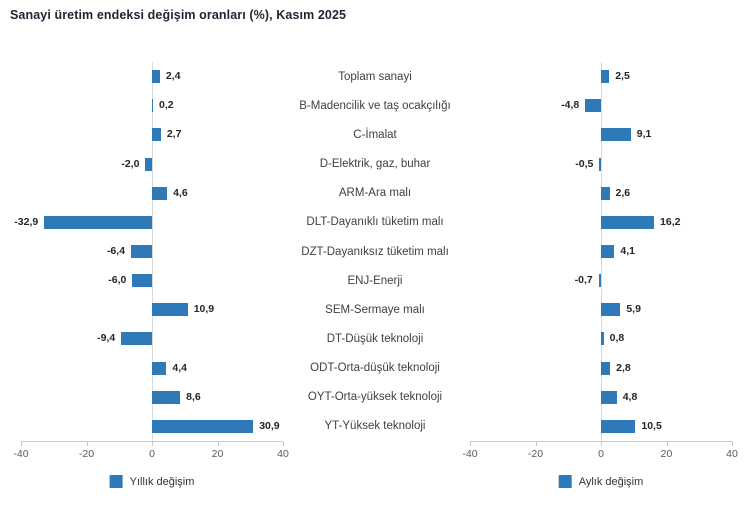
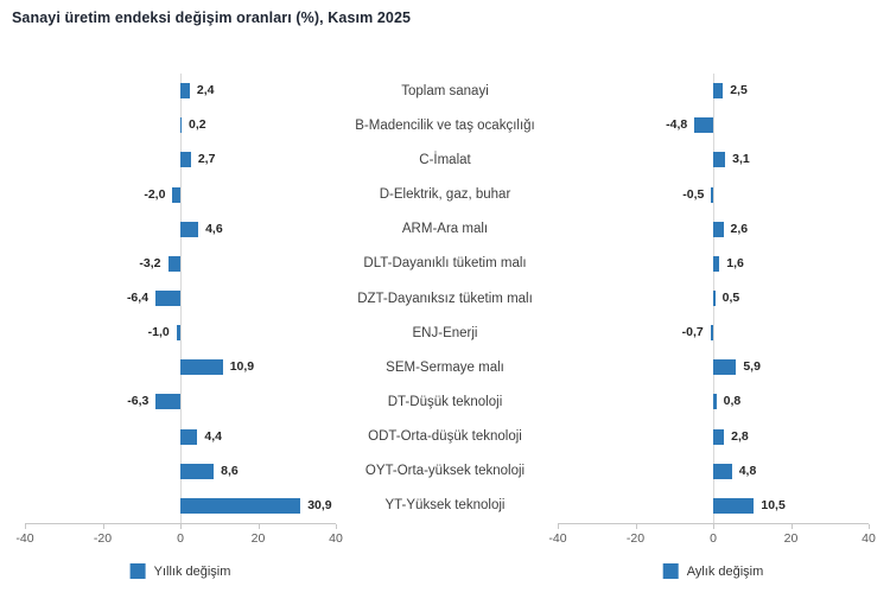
Aylık değişim/C-İmalat: 9,1 -> 3,1
Yıllık değişim/DLT-Dayanıklı tüketim malı: -32,9 -> -3,2
Aylık değişim/DLT-Dayanıklı tüketim malı: 16,2 -> 1,6
Aylık değişim/DZT-Dayanıksız tüketim malı: 4,1 -> 0,5
Yıllık değişim/ENJ-Enerji: -6,0 -> -1,0
Yıllık değişim/DT-Düşük teknoloji: -9,4 -> -6,3
